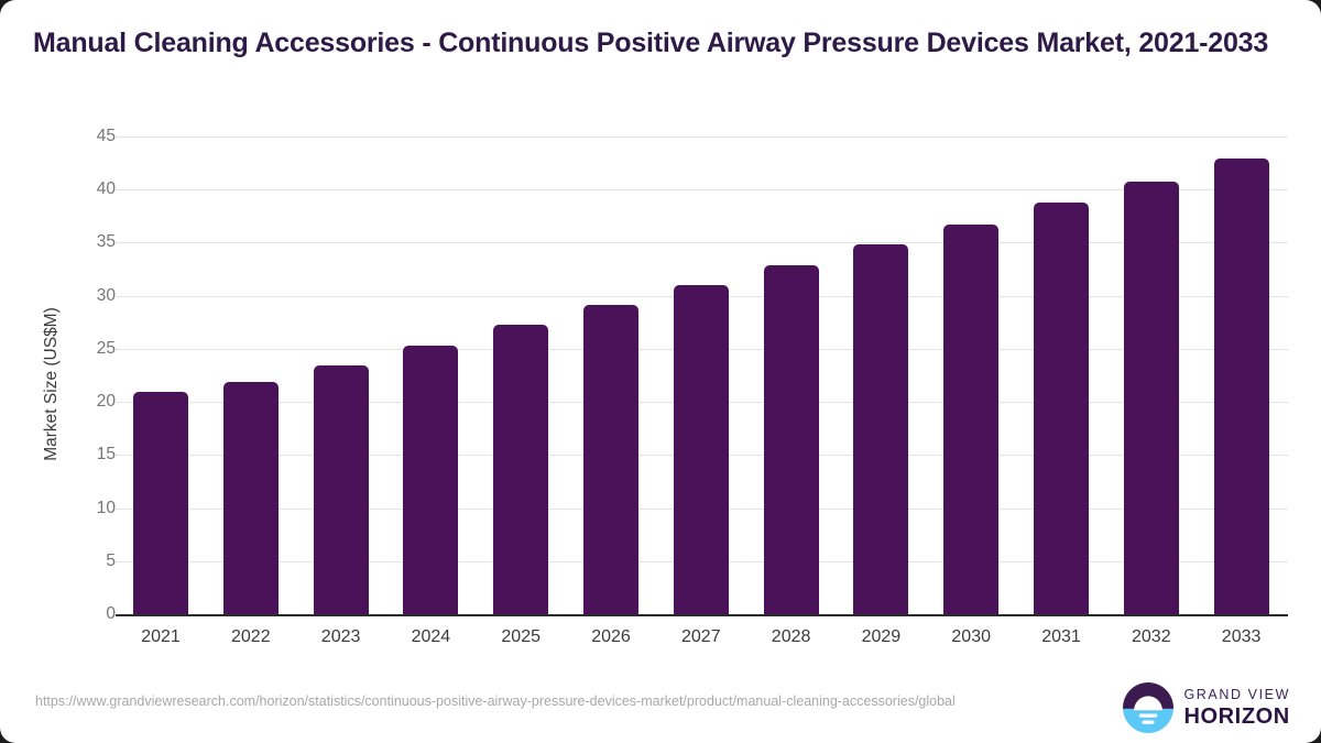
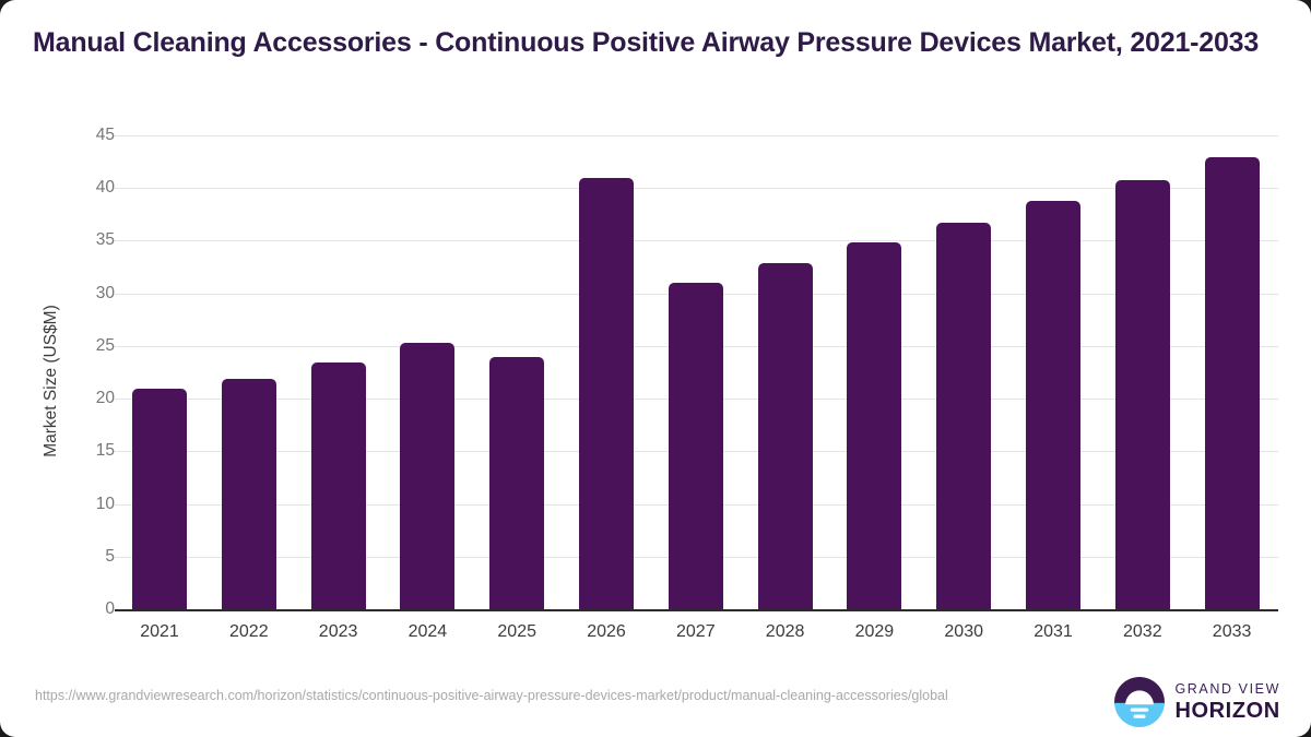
2025: 27 -> 24
2026: 29 -> 41
